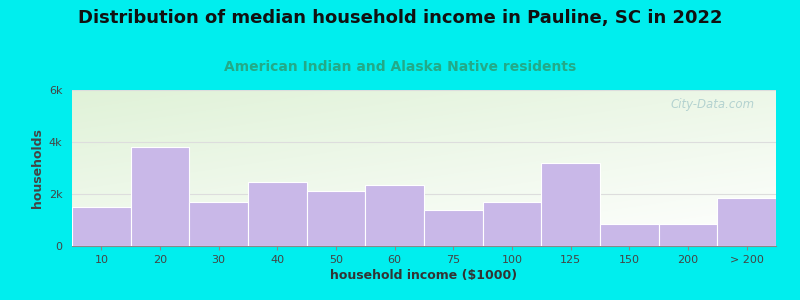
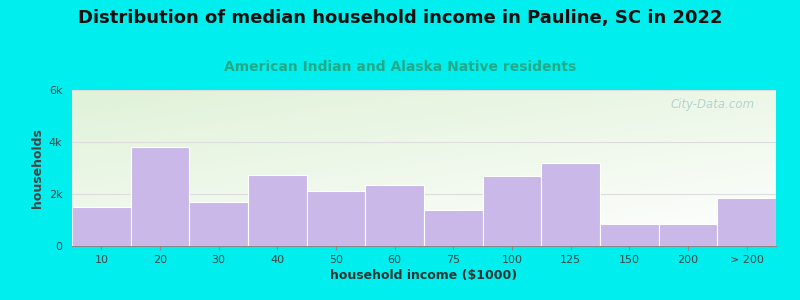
40: 2.45k -> 2.75k
100: 1.70k -> 2.70k
